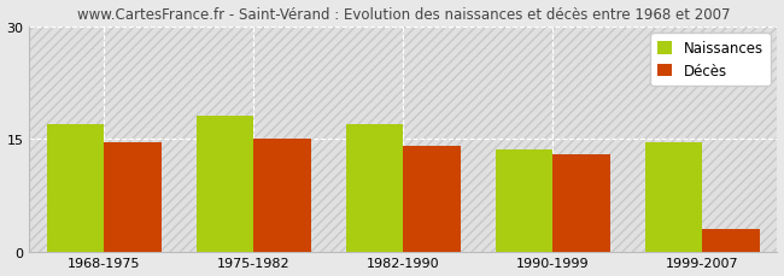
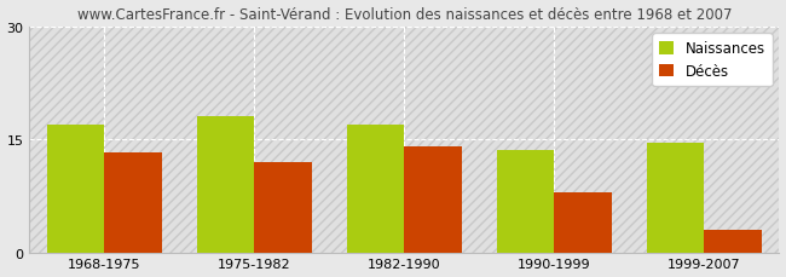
Décès/1968-1975: 14.5 -> 13.2
Décès/1975-1982: 15.0 -> 12.0
Décès/1990-1999: 13.0 -> 8.0
